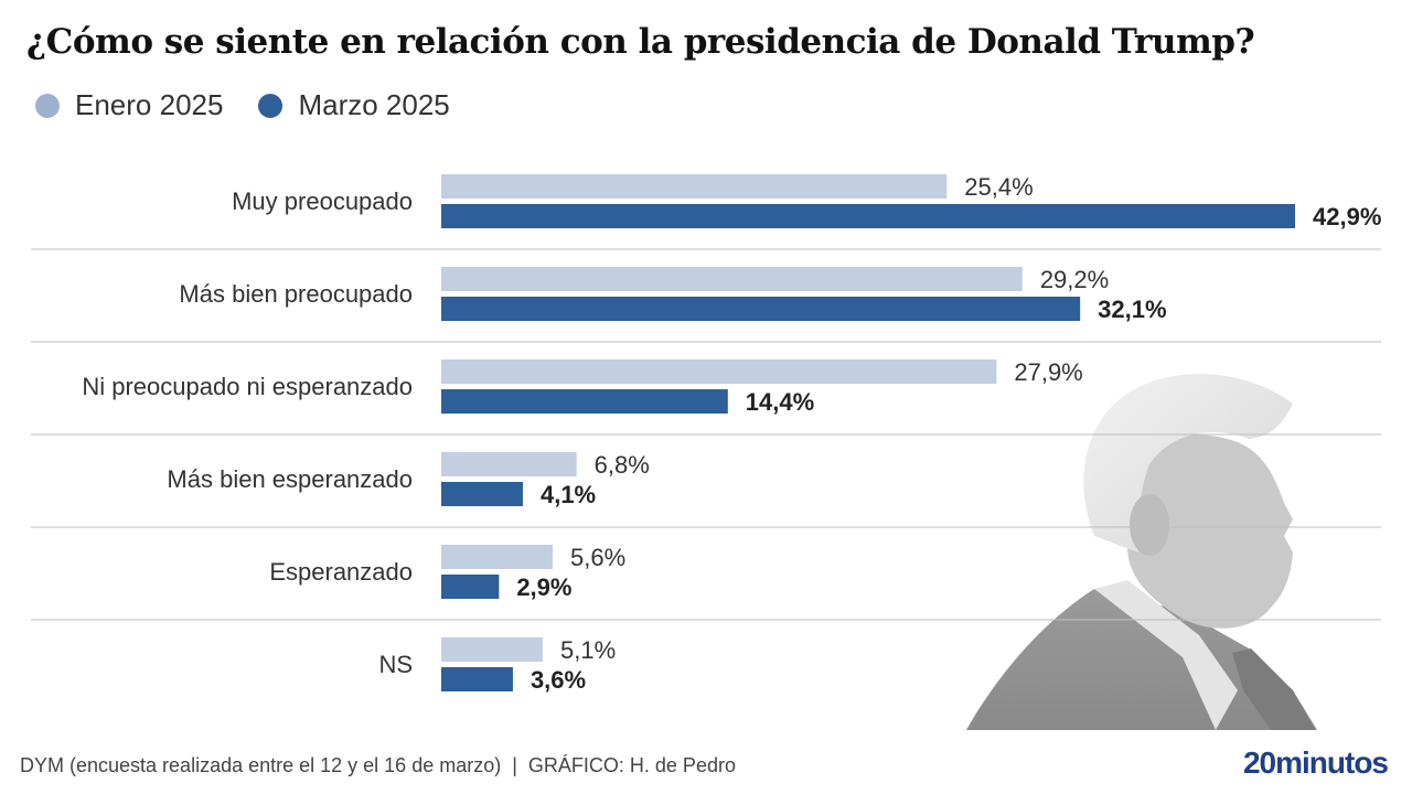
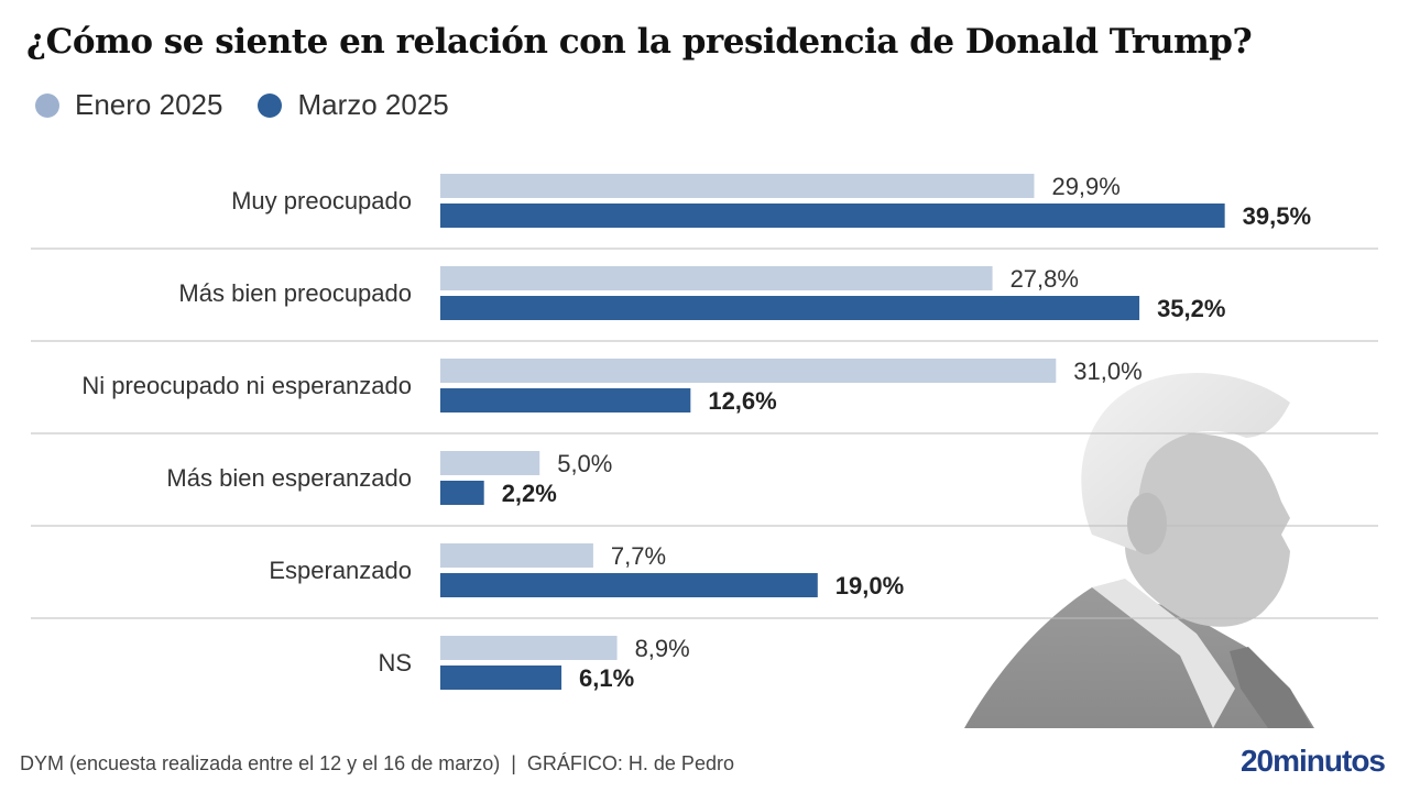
Enero 2025/Muy preocupado: 25,4% -> 29,9%
Marzo 2025/Muy preocupado: 42,9% -> 39,5%
Enero 2025/Más bien preocupado: 29,2% -> 27,8%
Marzo 2025/Más bien preocupado: 32,1% -> 35,2%
Enero 2025/Ni preocupado ni esperanzado: 27,9% -> 31,0%
Marzo 2025/Ni preocupado ni esperanzado: 14,4% -> 12,6%
Enero 2025/Más bien esperanzado: 6,8% -> 5,0%
Marzo 2025/Más bien esperanzado: 4,1% -> 2,2%
Enero 2025/Esperanzado: 5,6% -> 7,7%
Marzo 2025/Esperanzado: 2,9% -> 19,0%
Enero 2025/NS: 5,1% -> 8,9%
Marzo 2025/NS: 3,6% -> 6,1%
